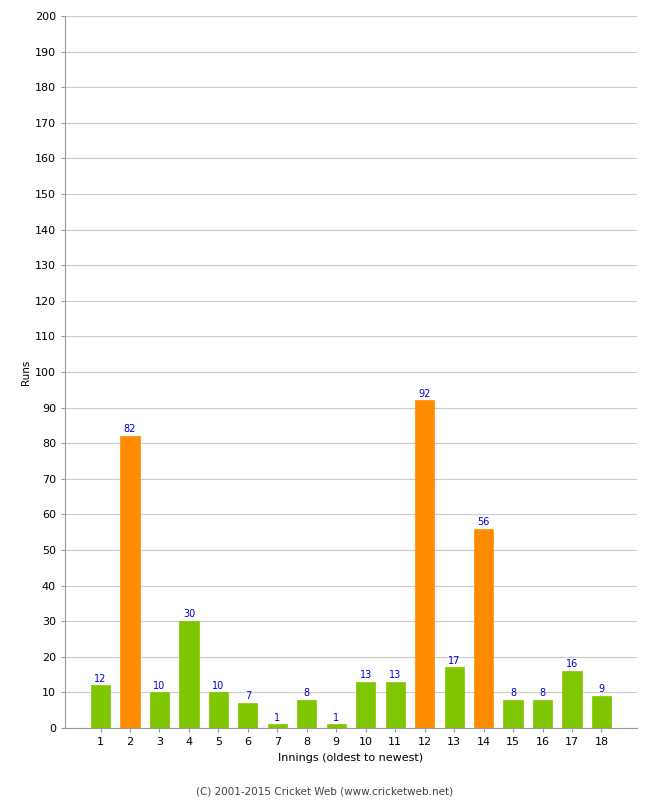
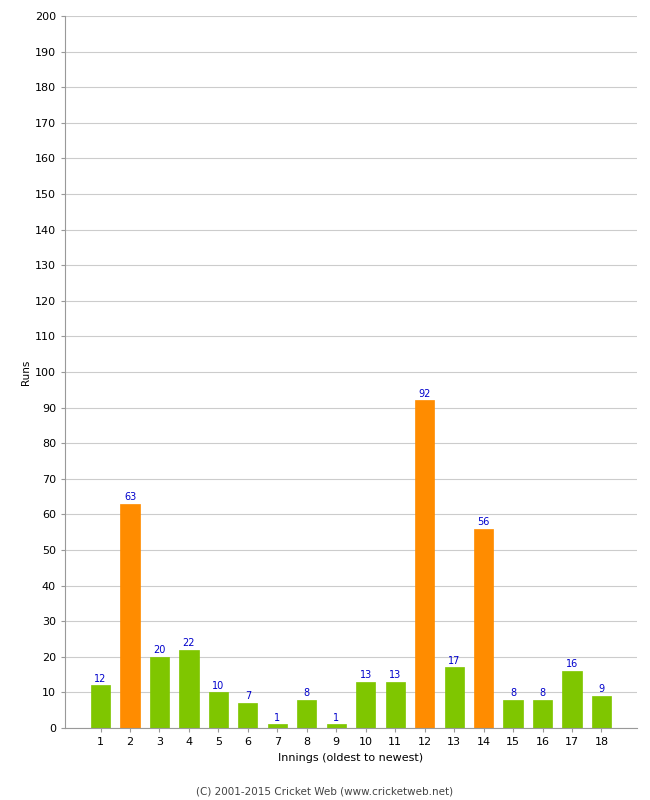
2: 82 -> 63
3: 10 -> 20
4: 30 -> 22
